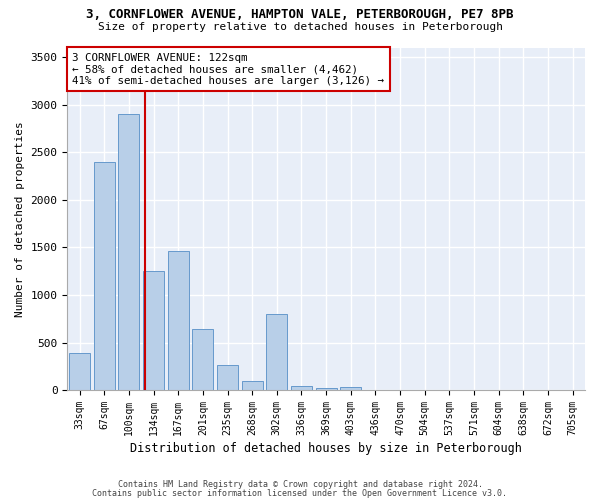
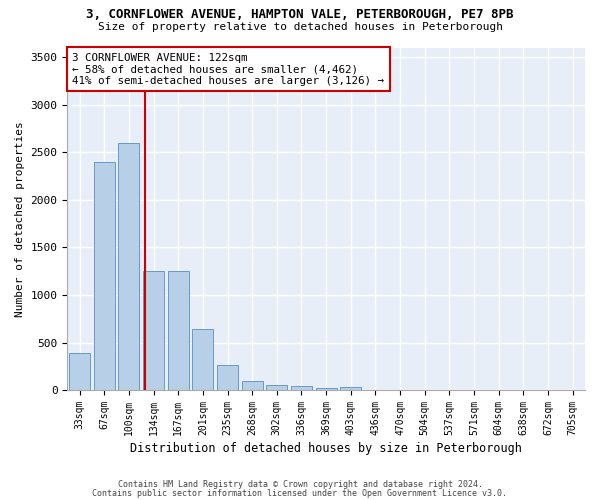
100sqm: 2900 -> 2600
167sqm: 1460 -> 1250
302sqm: 800 -> 60
